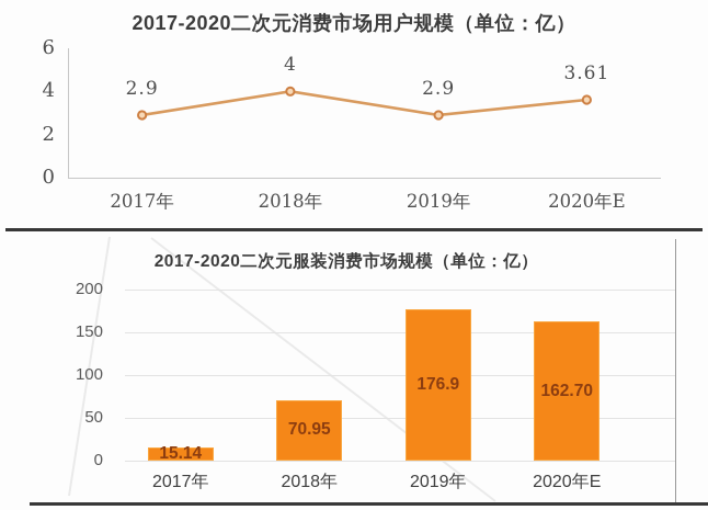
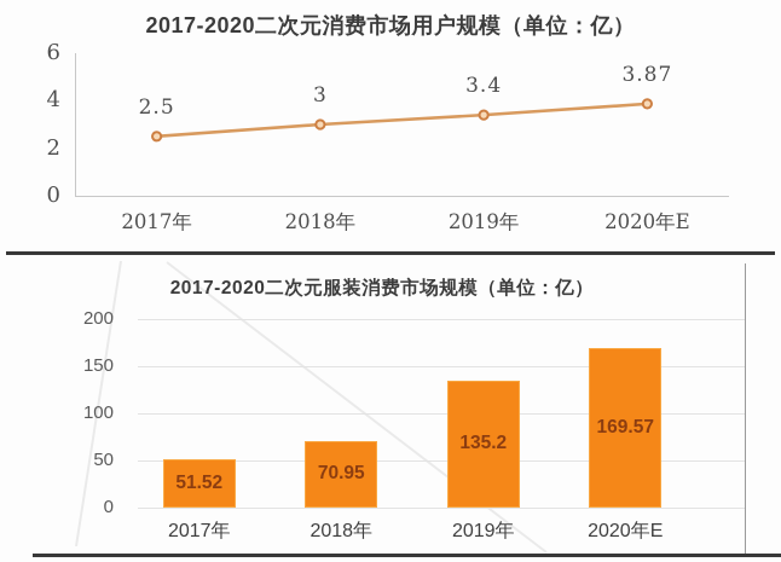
2017-2020二次元消费市场用户规模（单位：亿）/2017年: 2.9 -> 2.5
2017-2020二次元消费市场用户规模（单位：亿）/2018年: 4 -> 3
2017-2020二次元消费市场用户规模（单位：亿）/2019年: 2.9 -> 3.4
2017-2020二次元消费市场用户规模（单位：亿）/2020年E: 3.61 -> 3.87
2017-2020二次元服装消费市场规模（单位：亿）/2017年: 15.14 -> 51.52
2017-2020二次元服装消费市场规模（单位：亿）/2019年: 176.9 -> 135.2
2017-2020二次元服装消费市场规模（单位：亿）/2020年E: 162.70 -> 169.57
